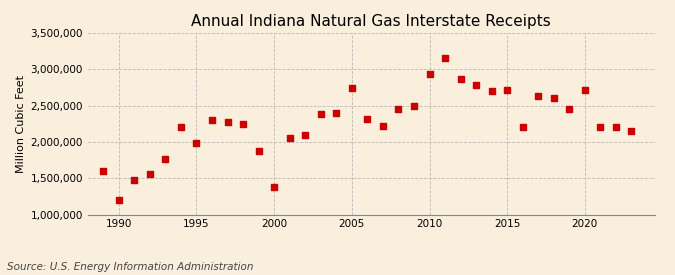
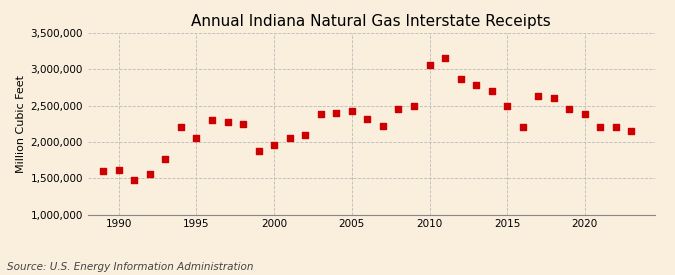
1990: 1,200,000 -> 1,610,000
1995: 1,980,000 -> 2,060,000
2000: 1,380,000 -> 1,960,000
2005: 2,740,000 -> 2,420,000
2010: 2,940,000 -> 3,060,000
2015: 2,720,000 -> 2,490,000
2020: 2,720,000 -> 2,380,000
